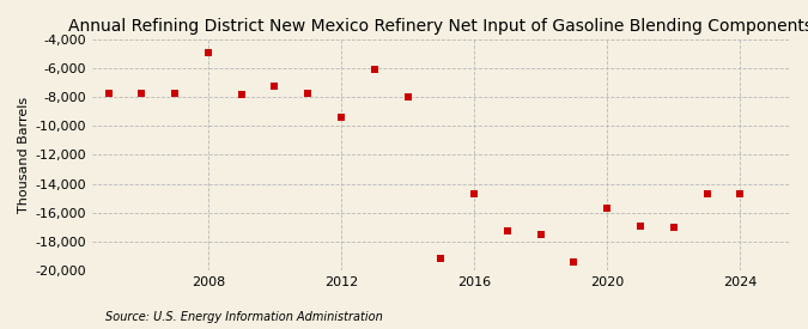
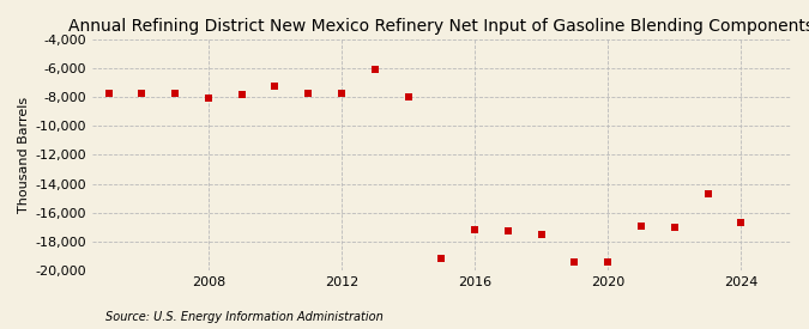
2008: -4,900 -> -8,100
2012: -9,400 -> -7,700
2016: -14,700 -> -17,200
2020: -15,700 -> -19,400
2024: -14,700 -> -16,700
